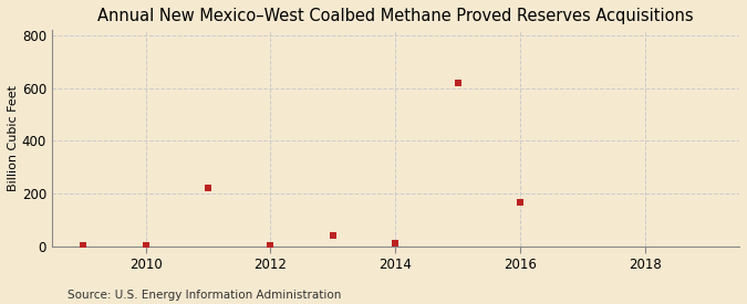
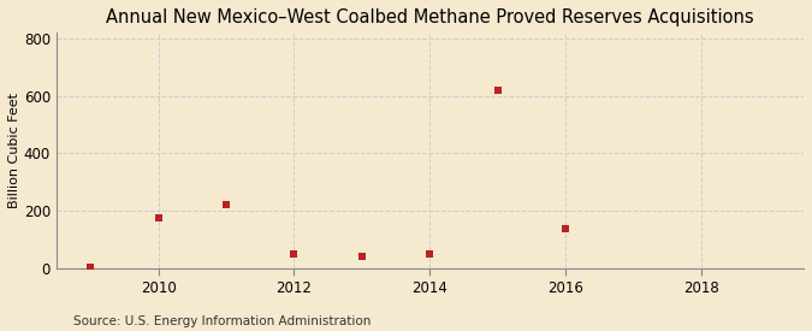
2010: 2 -> 175
2012: 2 -> 50
2014: 10 -> 50
2016: 165 -> 135
